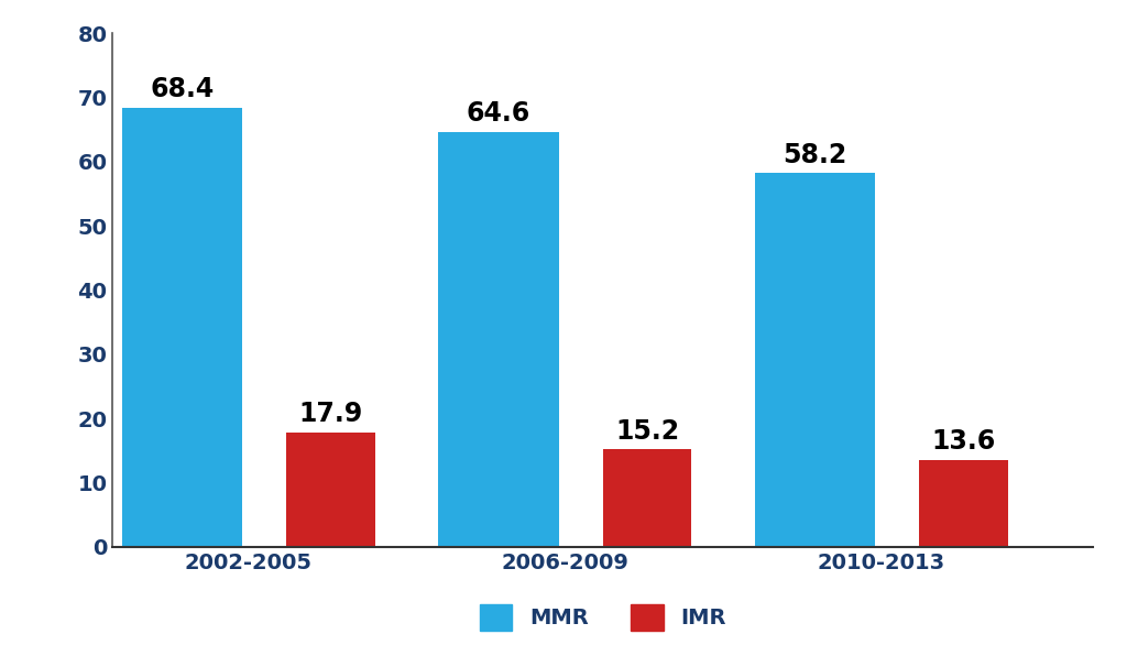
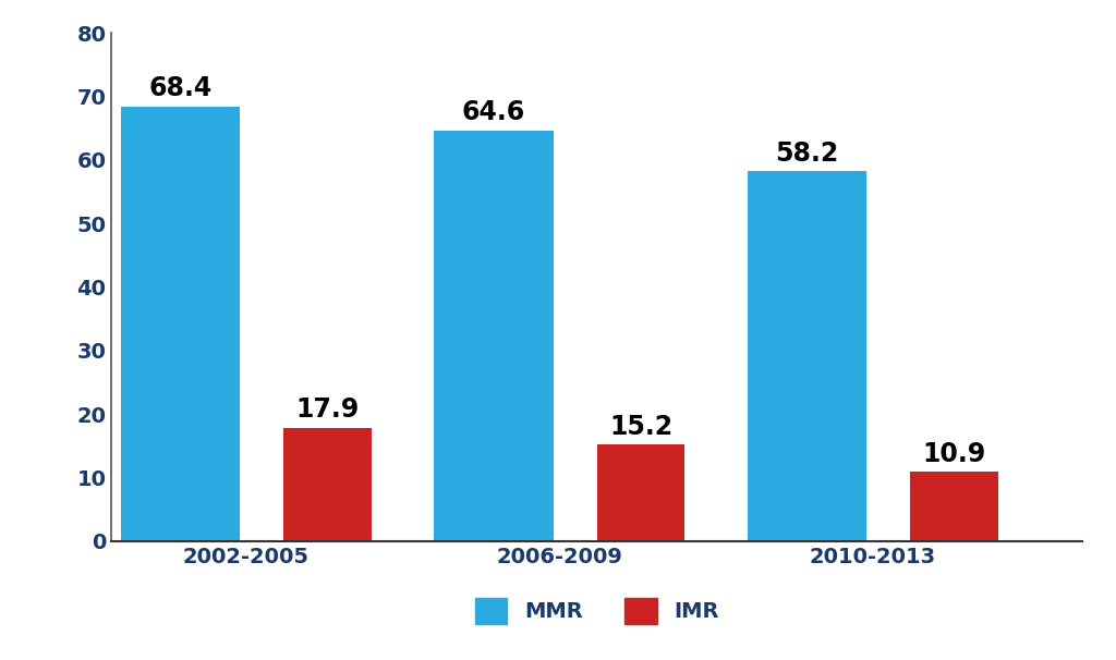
IMR/2010-2013: 13.6 -> 10.9
